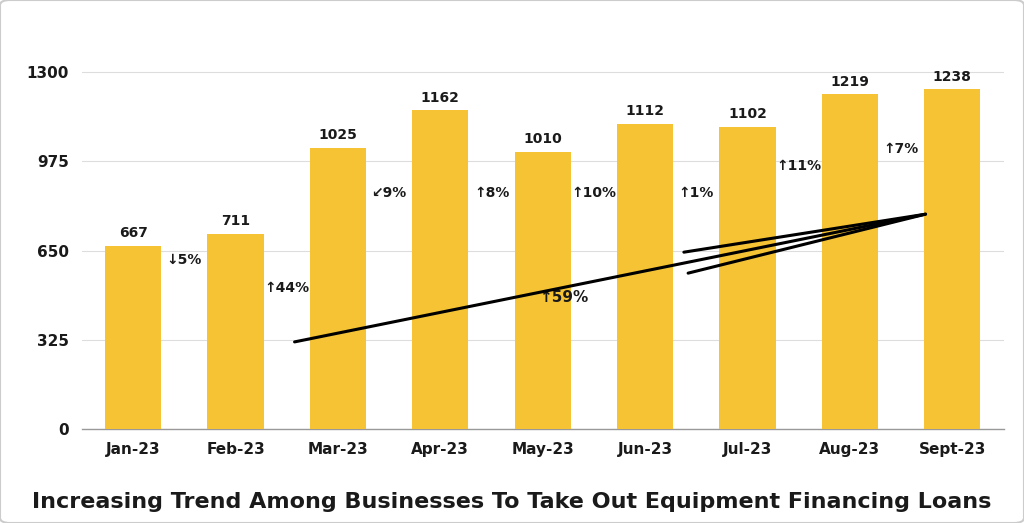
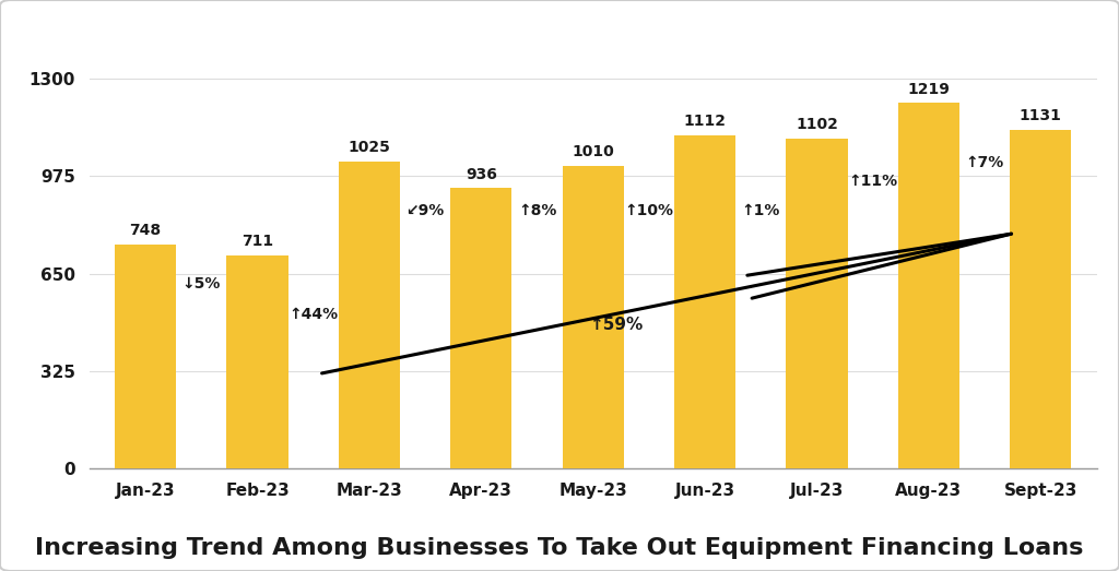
Jan-23: 667 -> 748
Apr-23: 1162 -> 936
Sept-23: 1238 -> 1131
